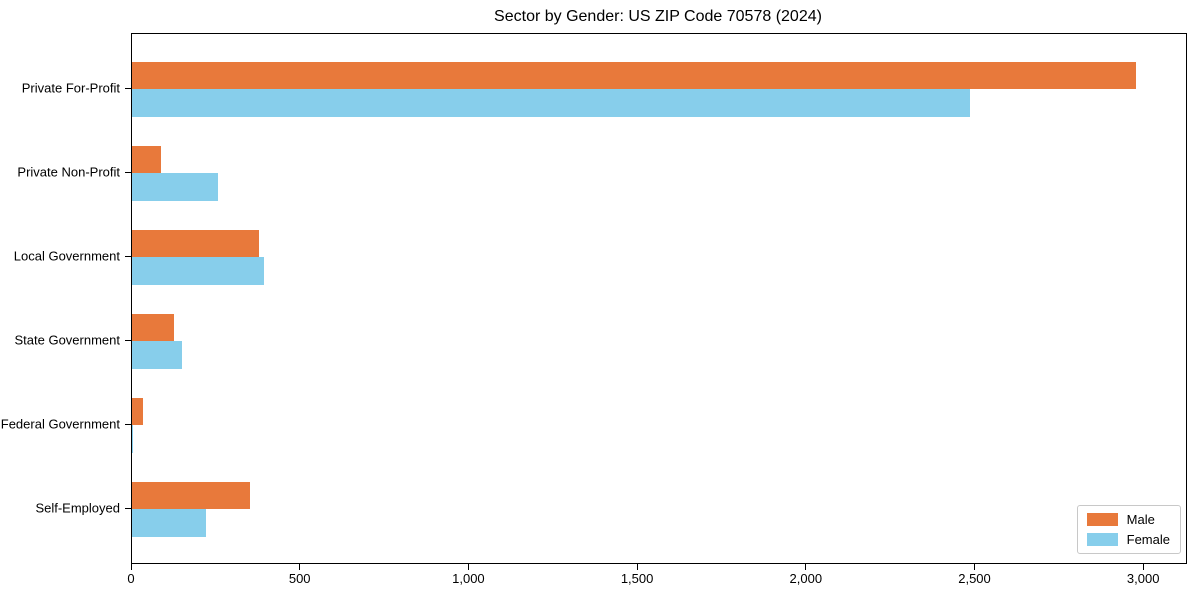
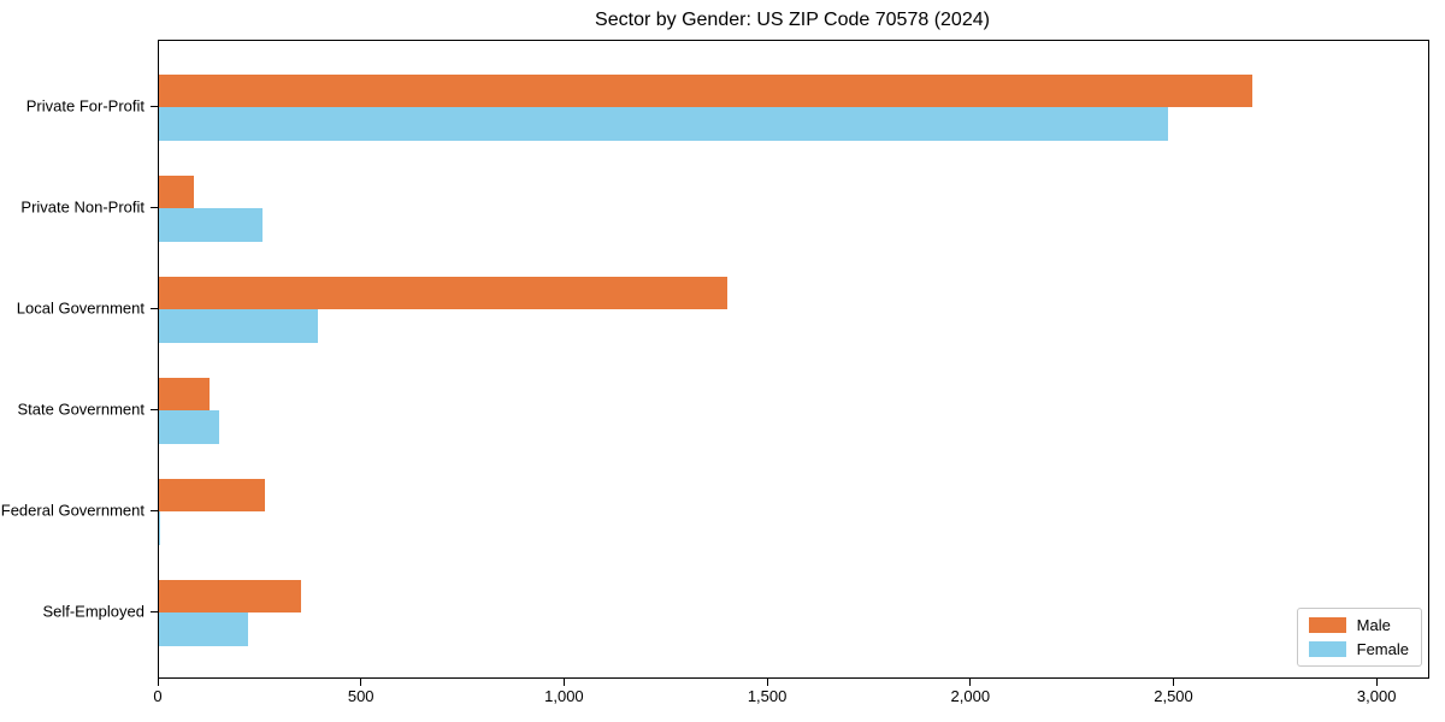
Male/Private For-Profit: 2980 -> 2690
Male/Local Government: 380 -> 1400
Male/Federal Government: 30 -> 260
